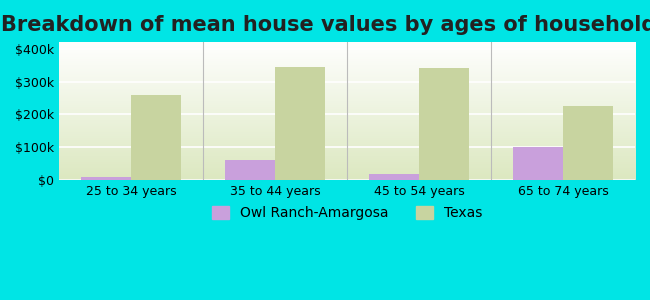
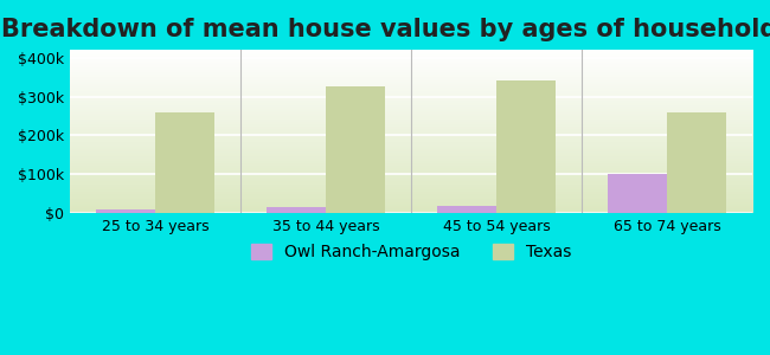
Owl Ranch-Amargosa/35 to 44 years: $60k -> $15k
Texas/35 to 44 years: $345k -> $325k
Texas/65 to 74 years: $225k -> $258k
